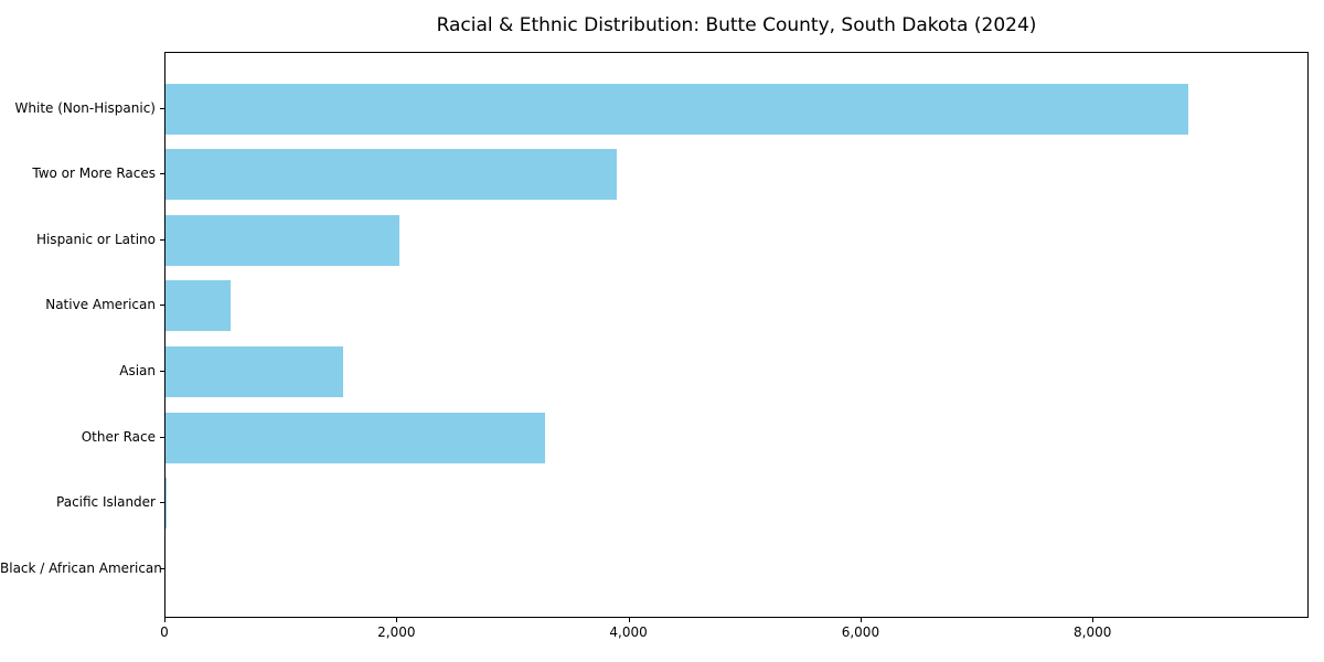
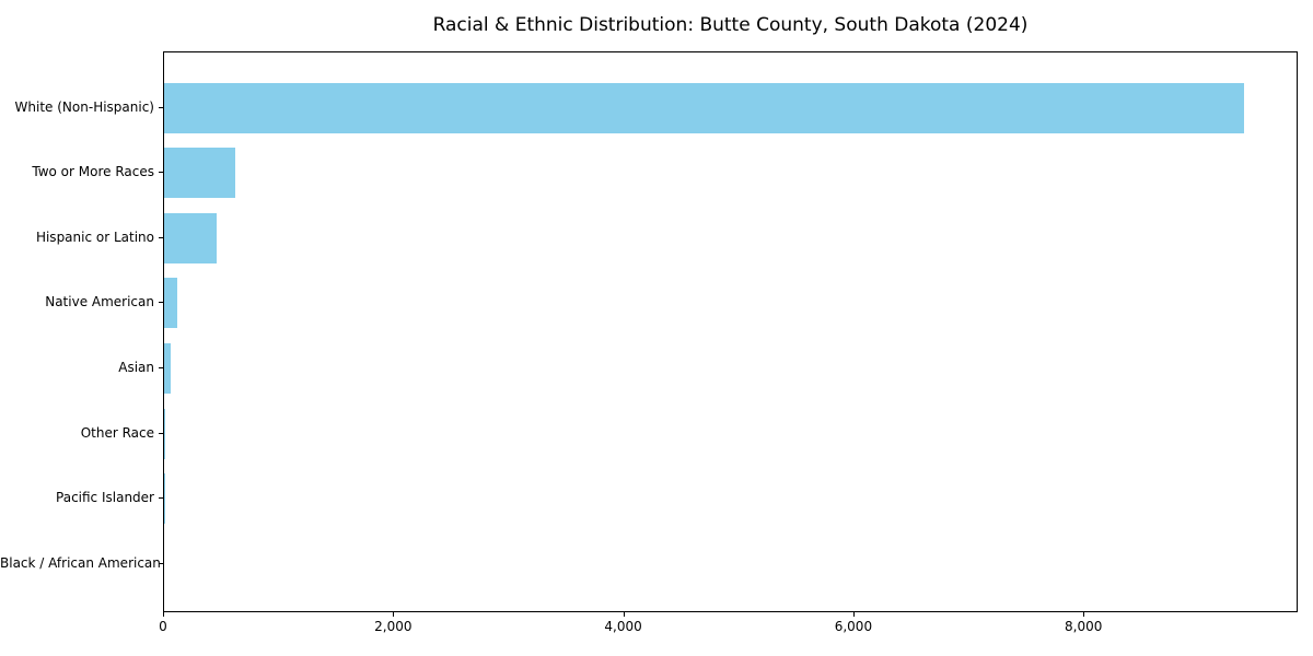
White (Non-Hispanic): 8820 -> 9390
Two or More Races: 3890 -> 620
Hispanic or Latino: 2020 -> 460
Native American: 560 -> 120
Asian: 1530 -> 60
Other Race: 3270 -> 10
